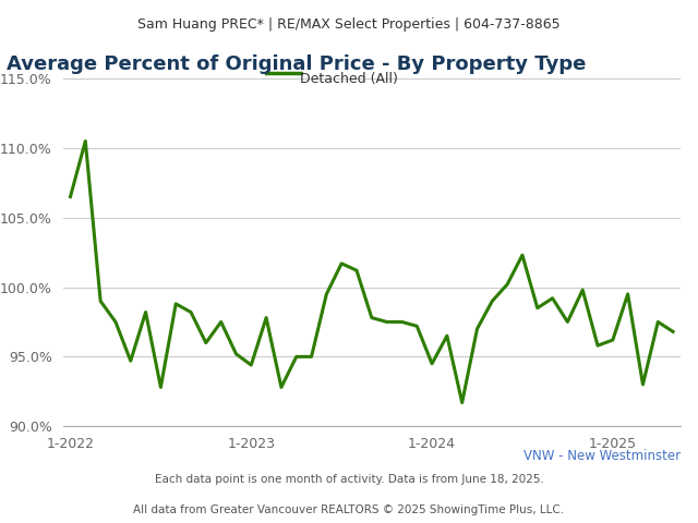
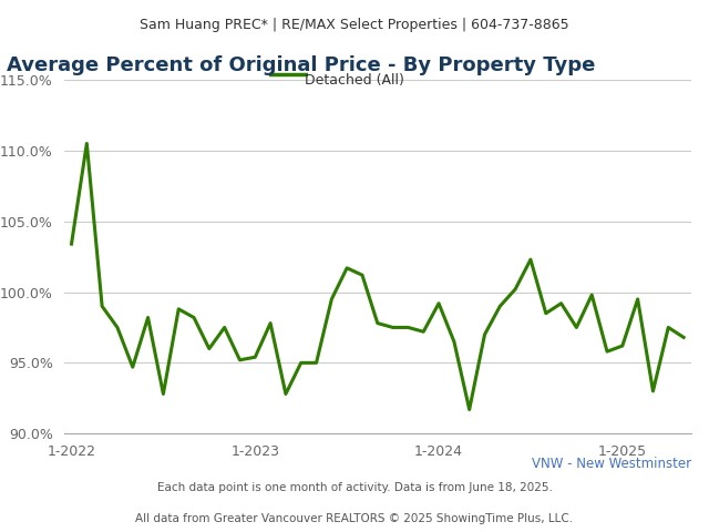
1-2022: 106.5% -> 103.4%
1-2023: 94.4% -> 95.4%
1-2024: 94.5% -> 99.2%
